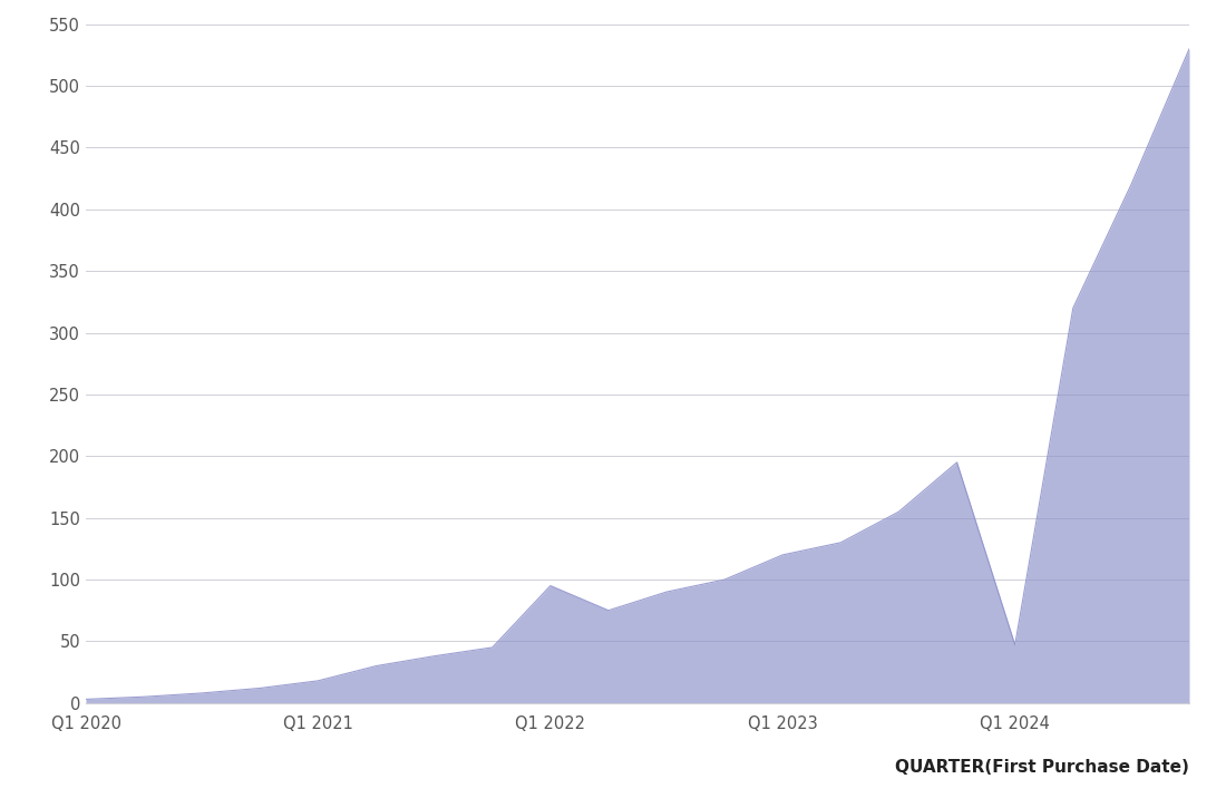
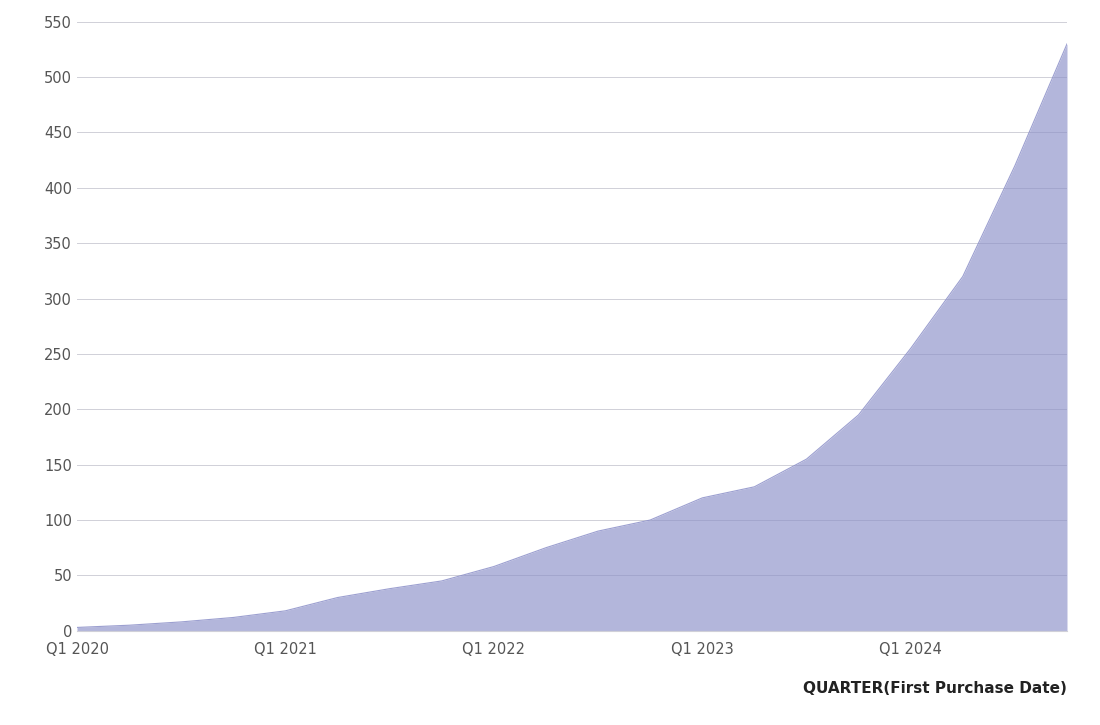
Q1 2022: 95 -> 58
Q1 2024: 47 -> 255
